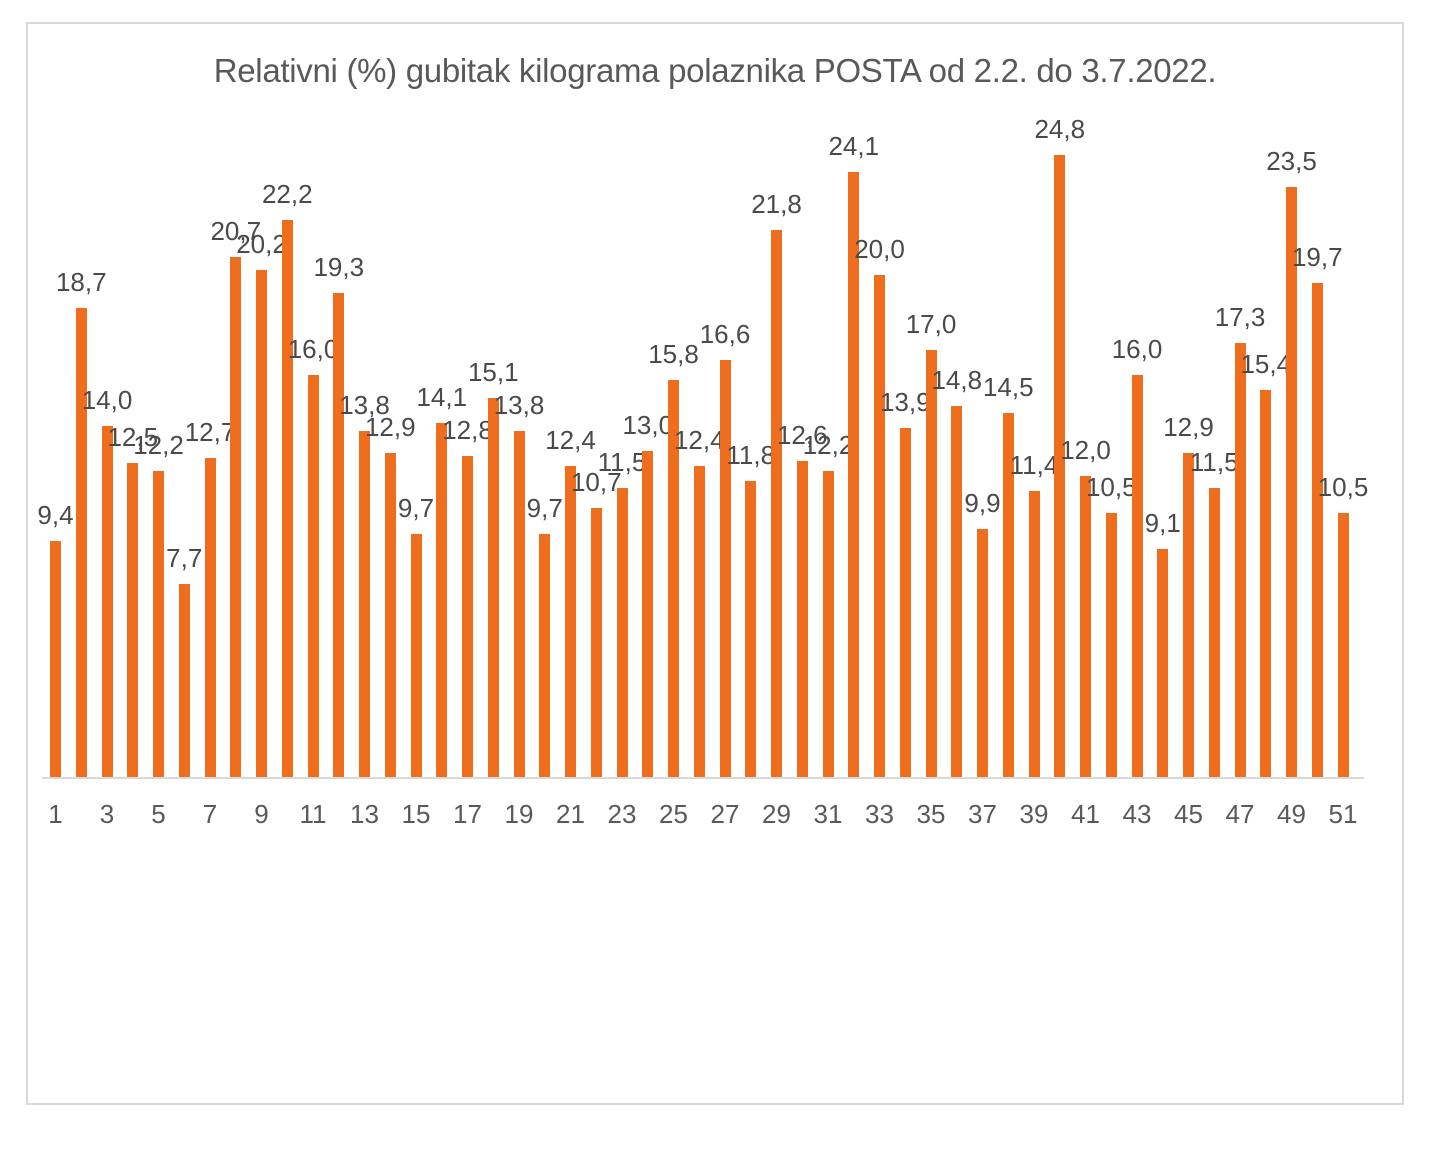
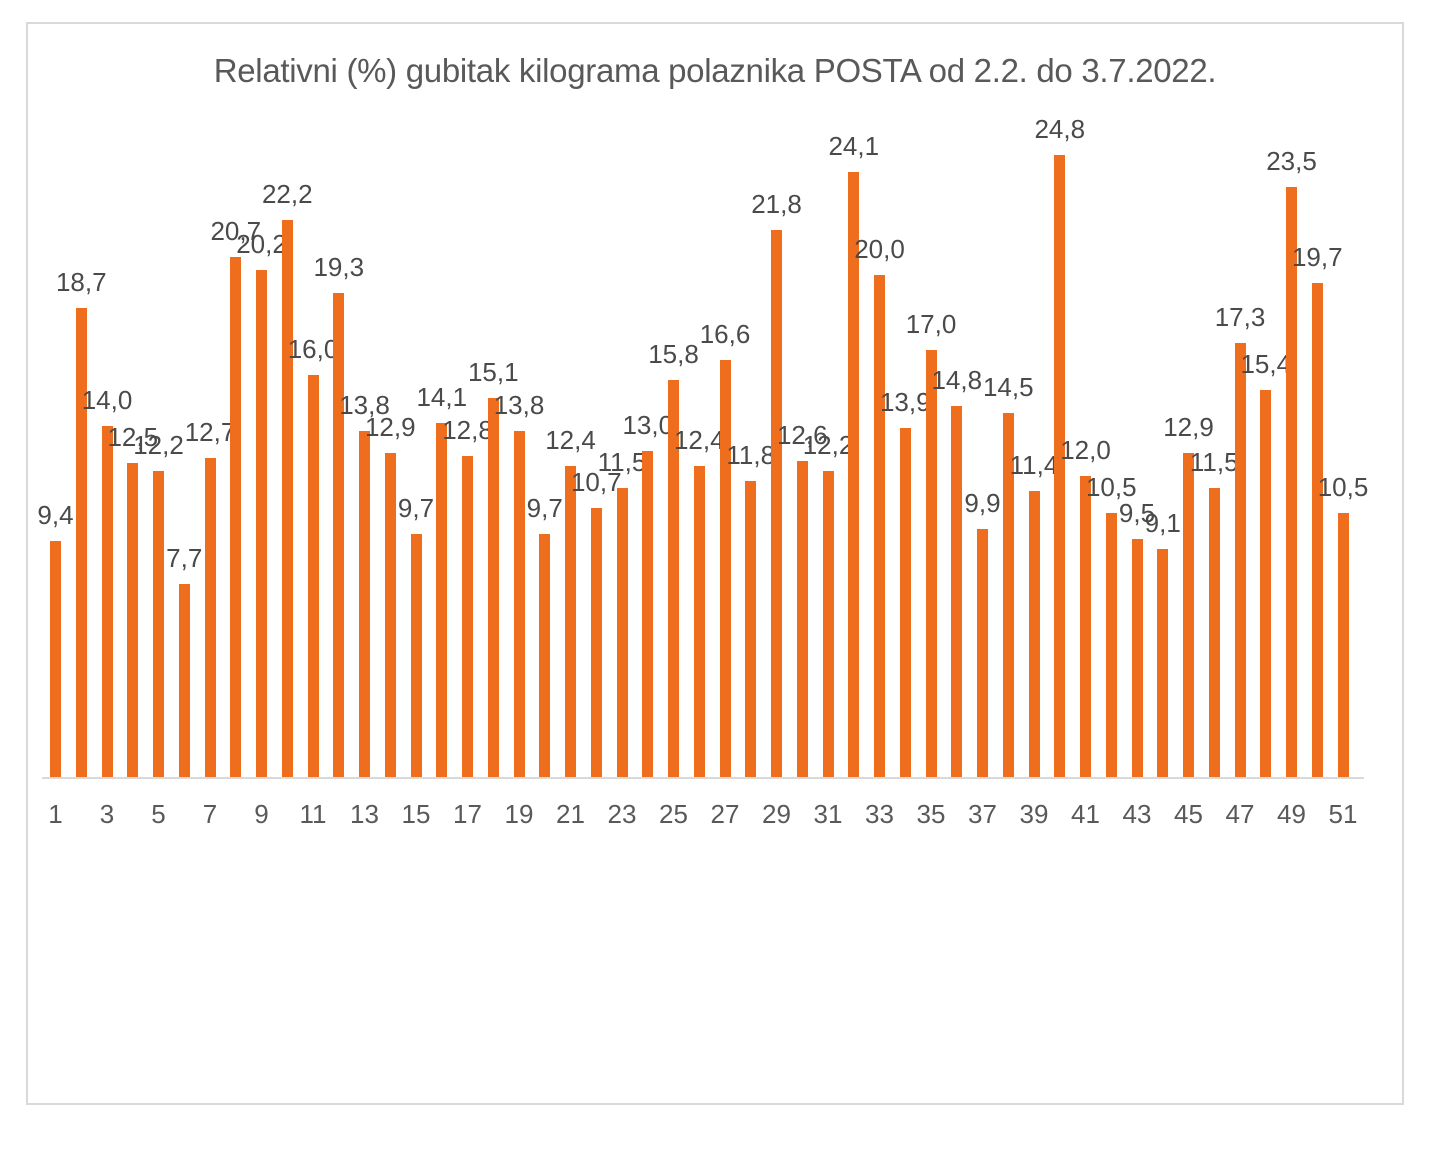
43: 16,0 -> 9,5
